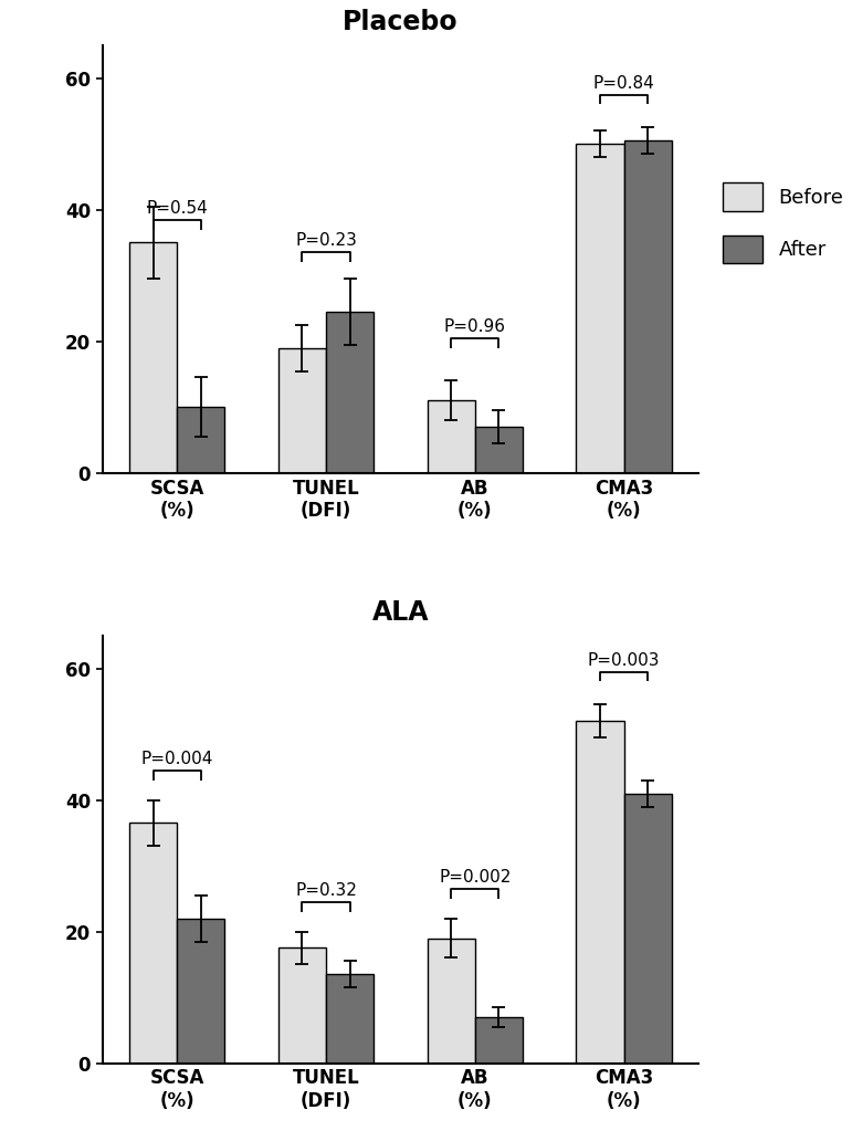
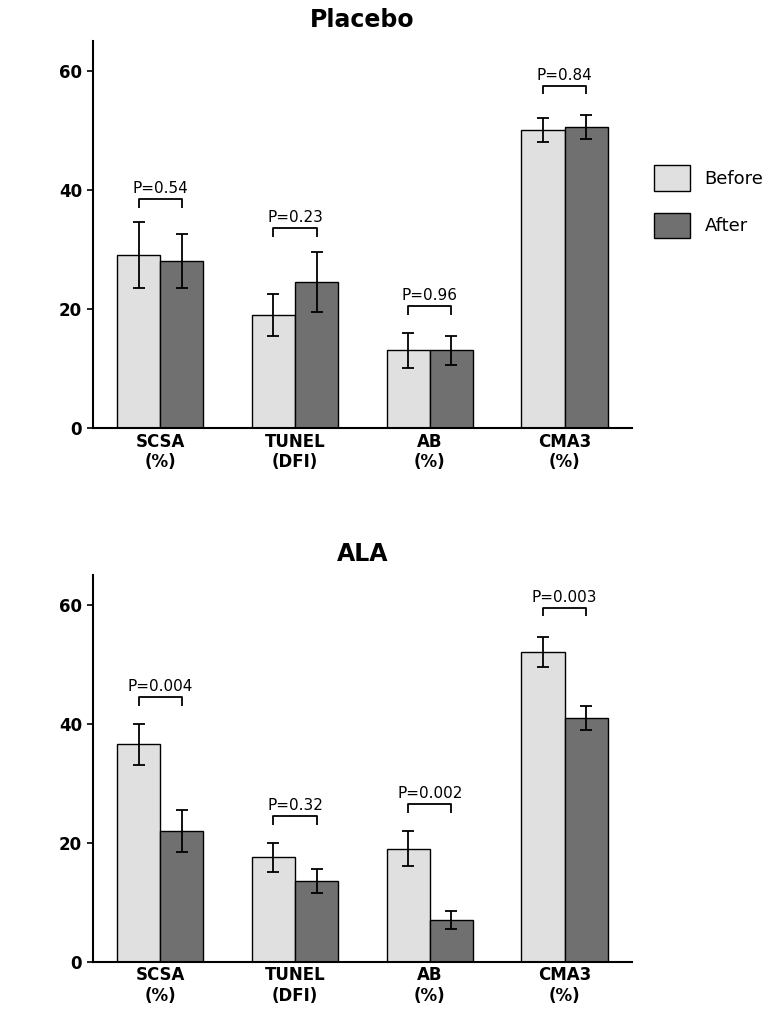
Placebo/Before/SCSA (%): 35 -> 29
Placebo/After/SCSA (%): 10.0 -> 28.0
Placebo/Before/AB (%): 11 -> 13
Placebo/After/AB (%): 7.0 -> 13.0
